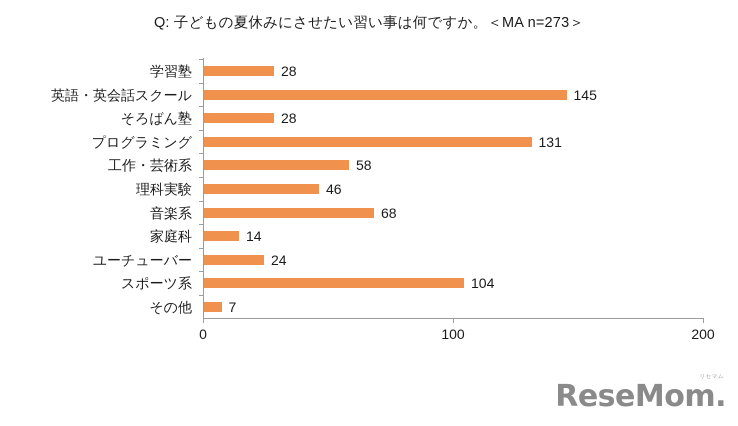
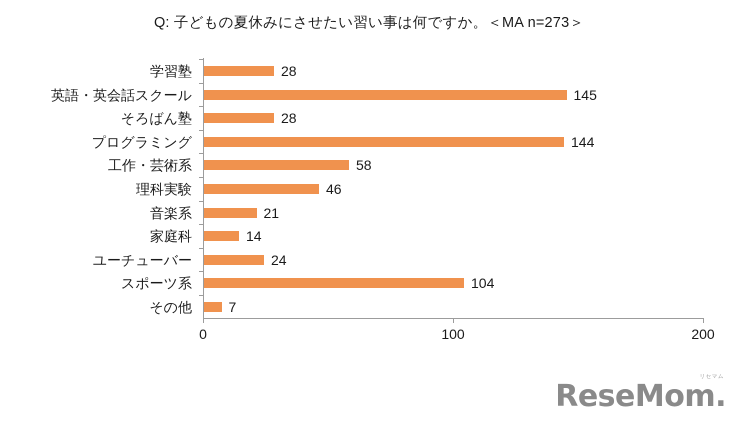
プログラミング: 131 -> 144
音楽系: 68 -> 21
